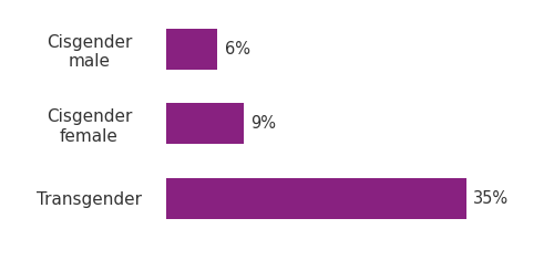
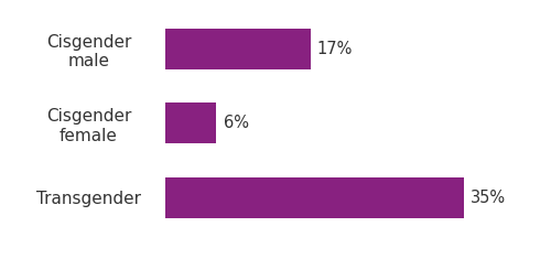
Cisgender male: 6% -> 17%
Cisgender female: 9% -> 6%
